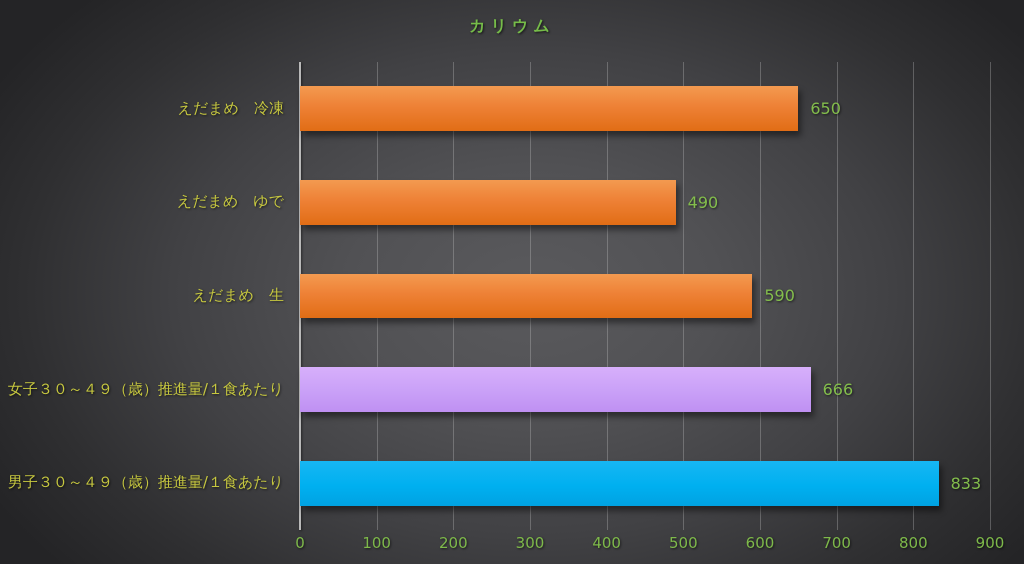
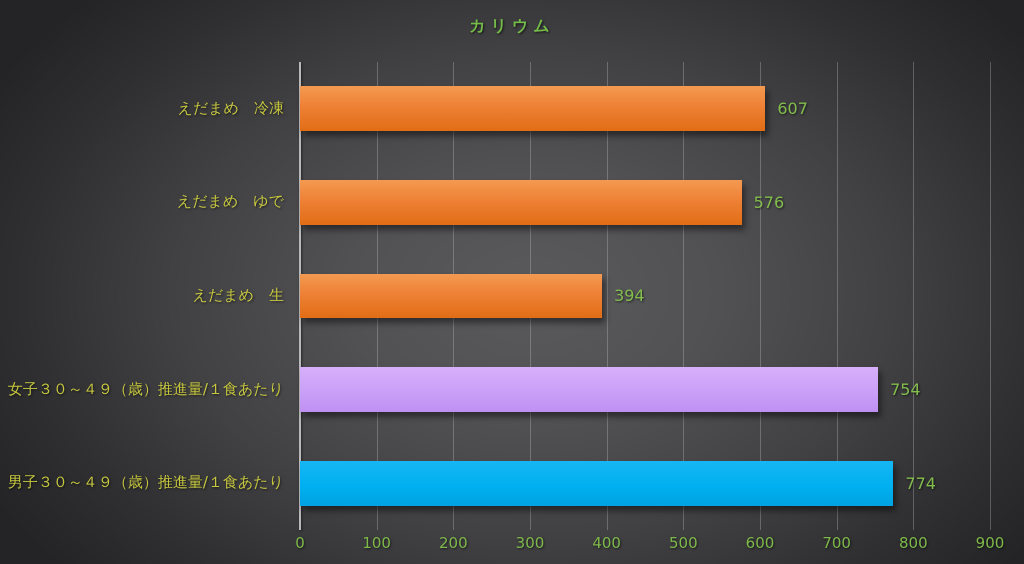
えだまめ 冷凍: 650 -> 607
えだまめ ゆで: 490 -> 576
えだまめ 生: 590 -> 394
女子３０～４９（歳）推進量/１食あたり: 666 -> 754
男子３０～４９（歳）推進量/１食あたり: 833 -> 774
